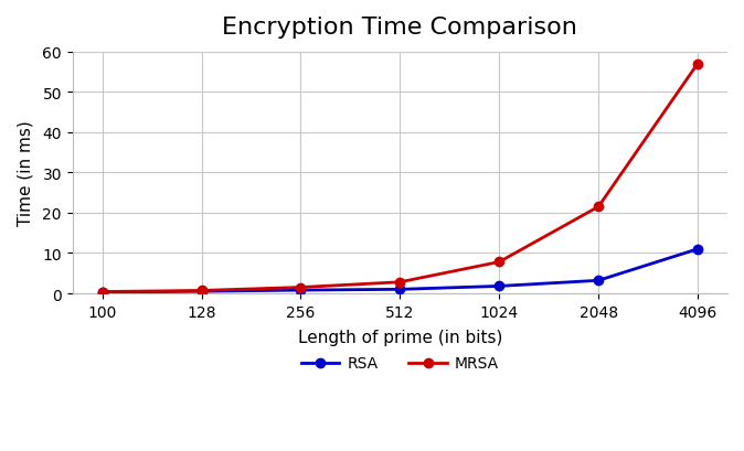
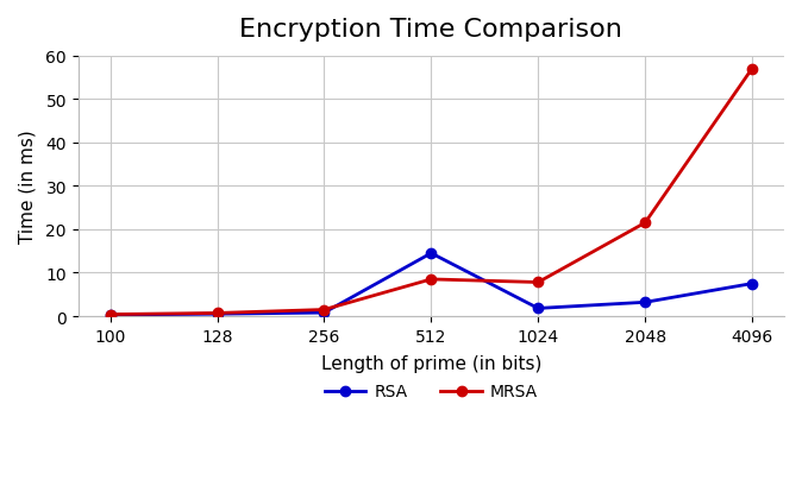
RSA/512: 1.0 -> 14.5
MRSA/512: 2.8 -> 8.5
RSA/4096: 11.0 -> 7.5
